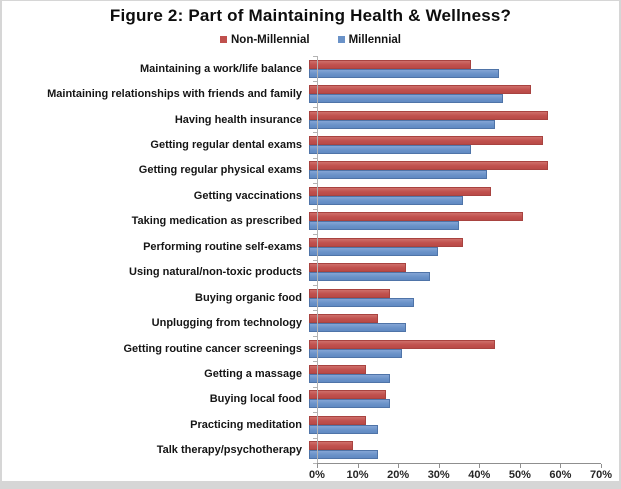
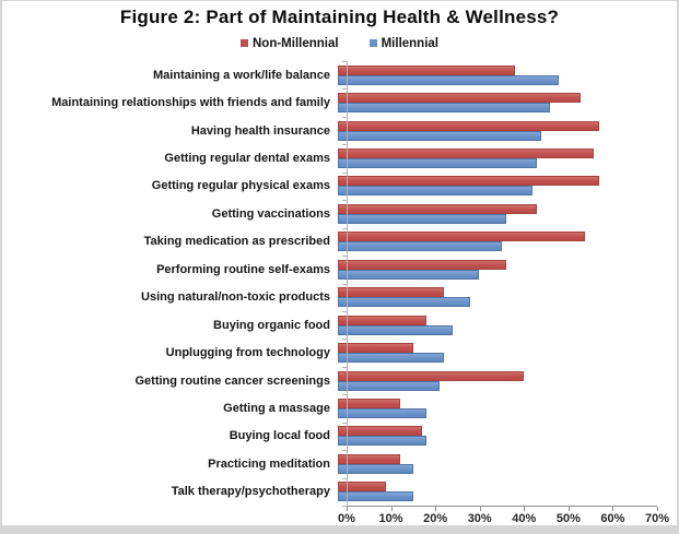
Millennial/Maintaining a work/life balance: 47% -> 50%
Millennial/Getting regular dental exams: 40% -> 45%
Non-Millennial/Taking medication as prescribed: 53% -> 56%
Non-Millennial/Getting routine cancer screenings: 46% -> 42%
